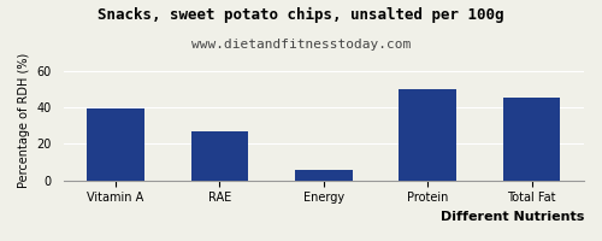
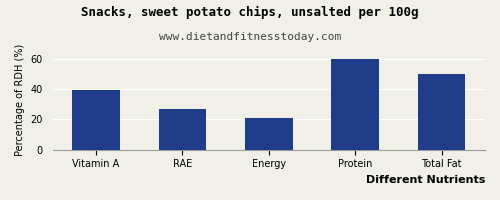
Energy: 6 -> 21
Protein: 50 -> 60
Total Fat: 45 -> 50
